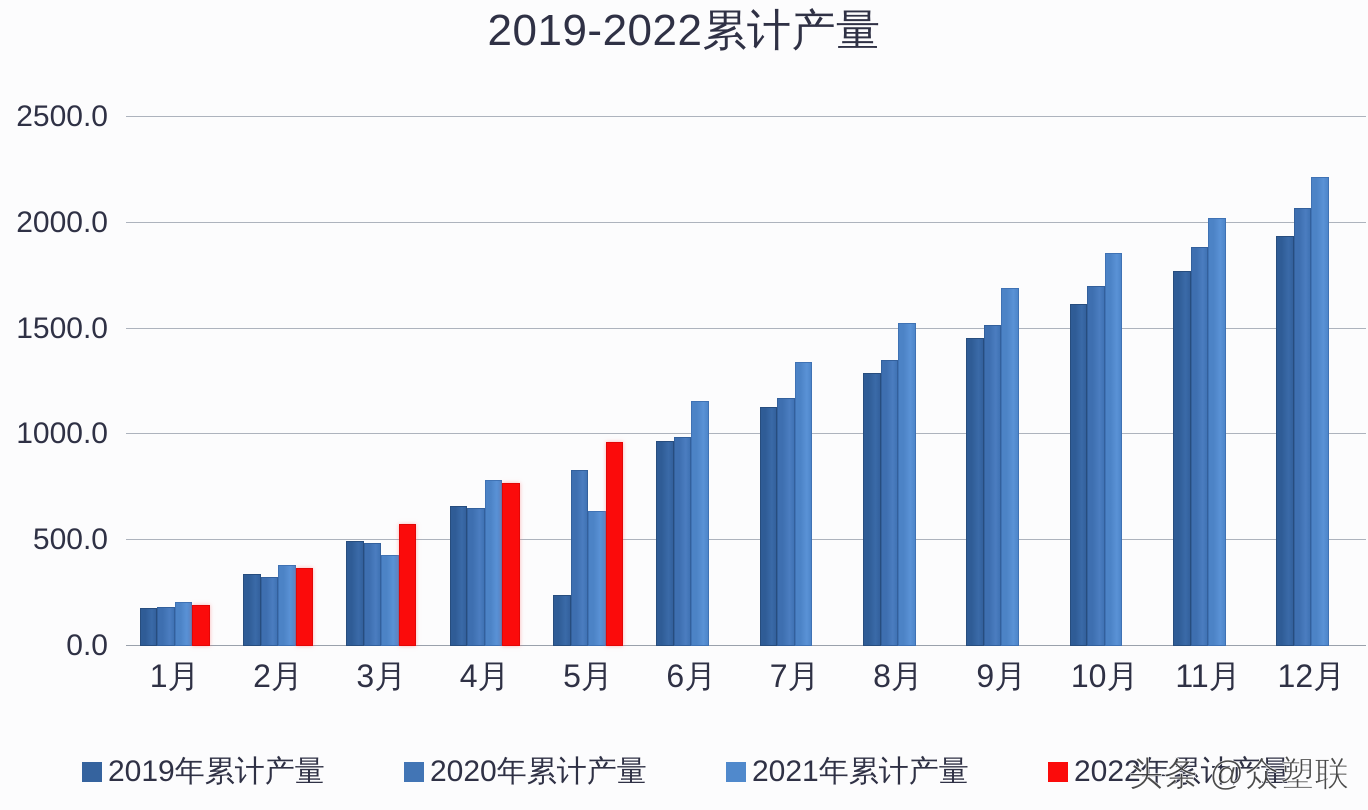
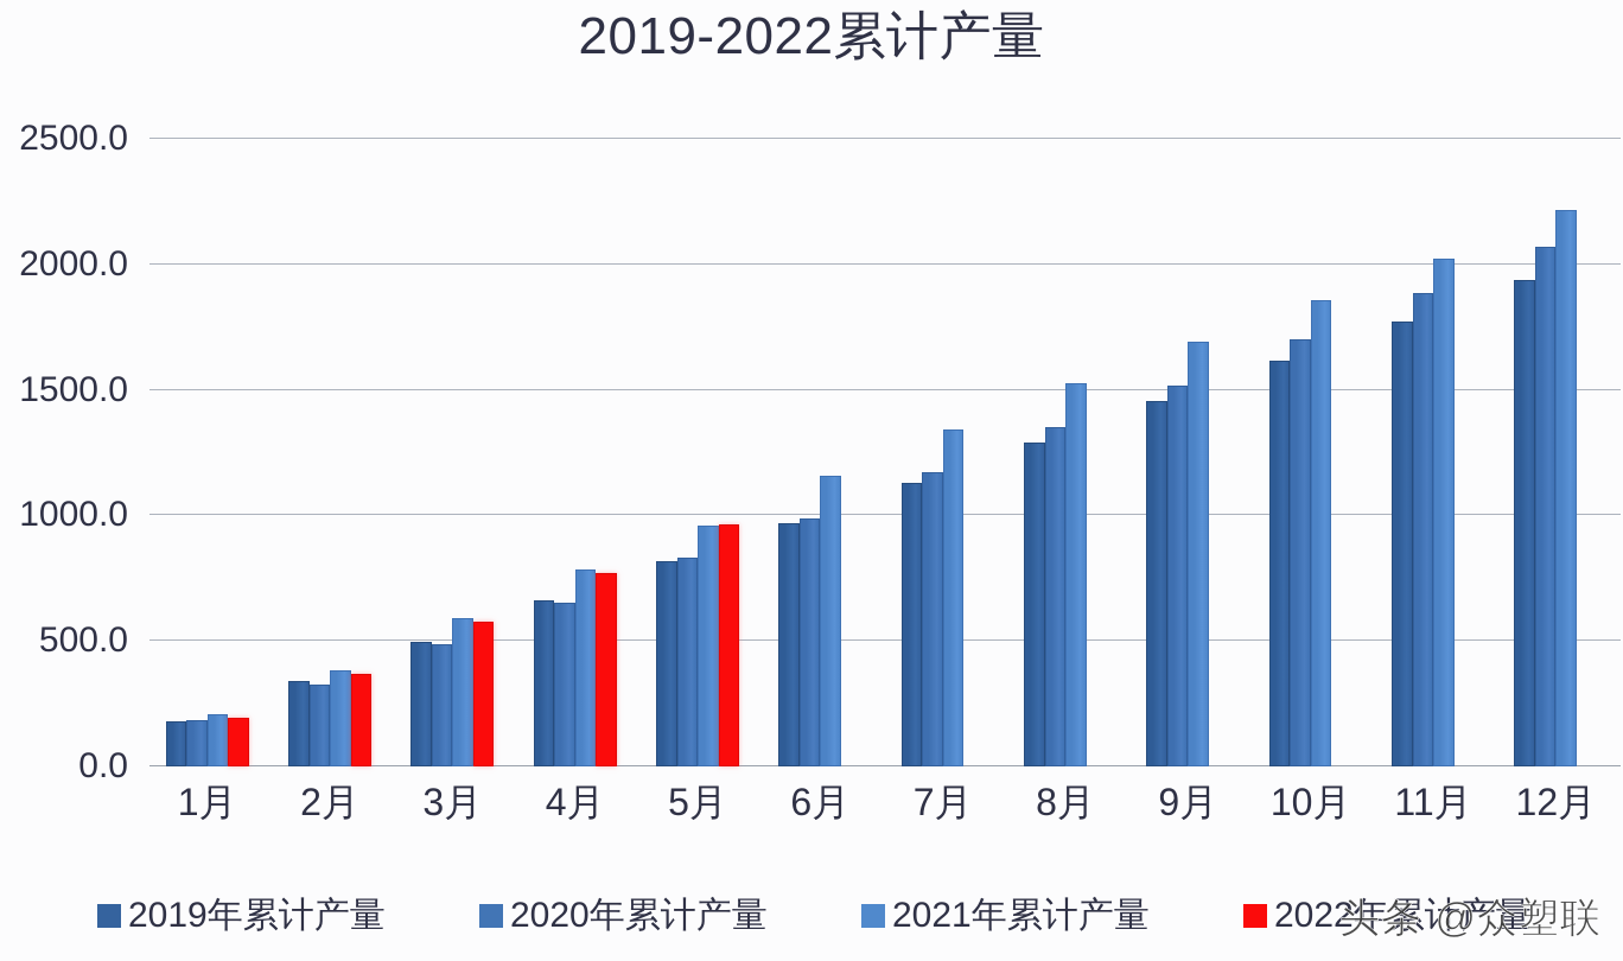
2021年累计产量/3月: 430 -> 590
2019年累计产量/5月: 240 -> 820
2021年累计产量/5月: 640 -> 960
